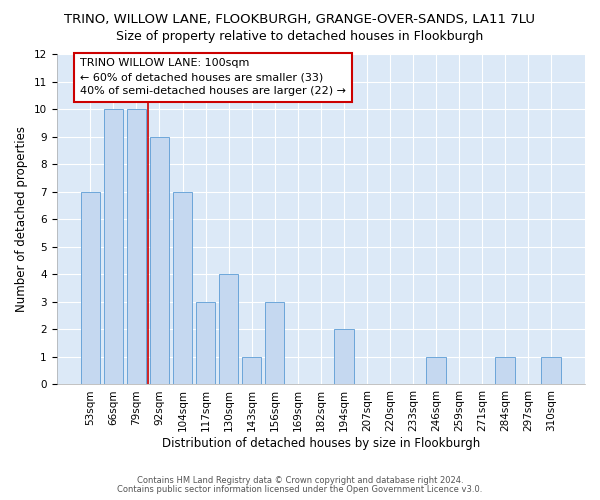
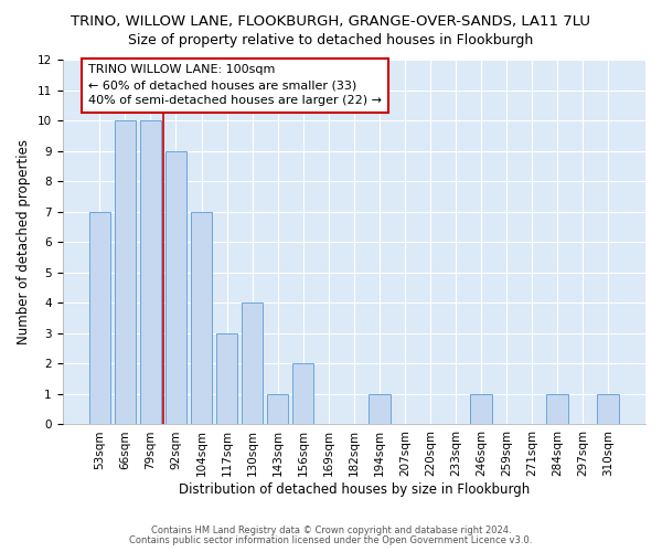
156sqm: 3 -> 2
194sqm: 2 -> 1
